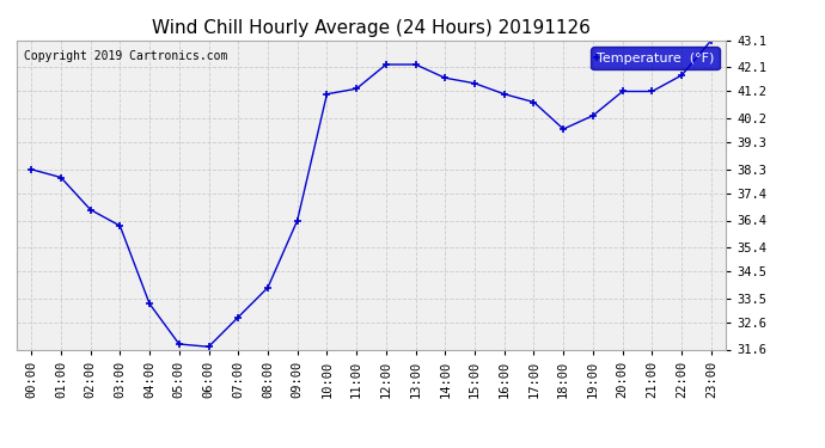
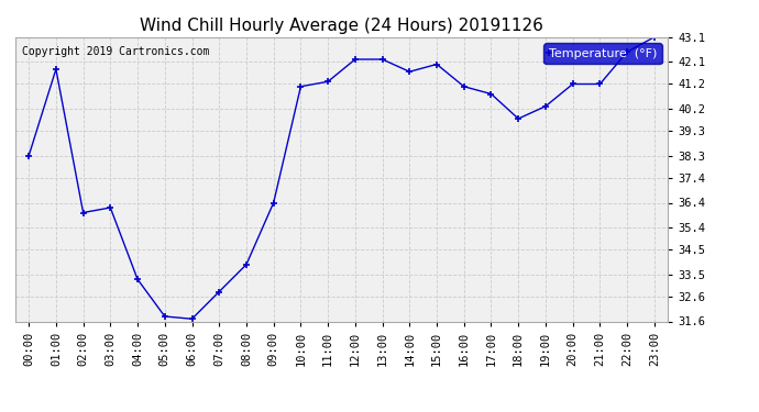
01:00: 38.0 -> 41.8
02:00: 36.8 -> 36.0
15:00: 41.5 -> 42.0
22:00: 41.8 -> 42.5
